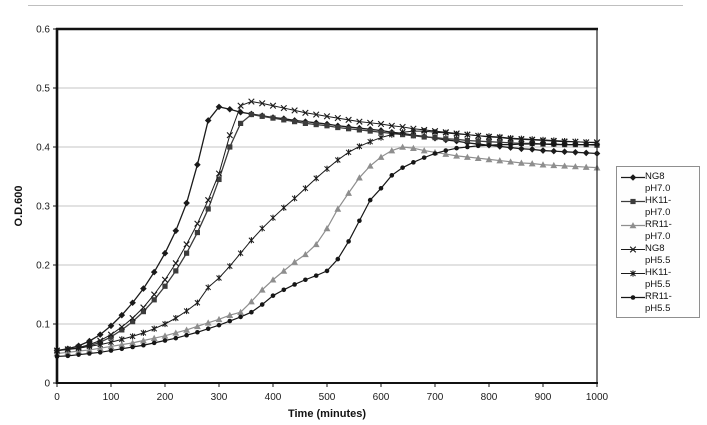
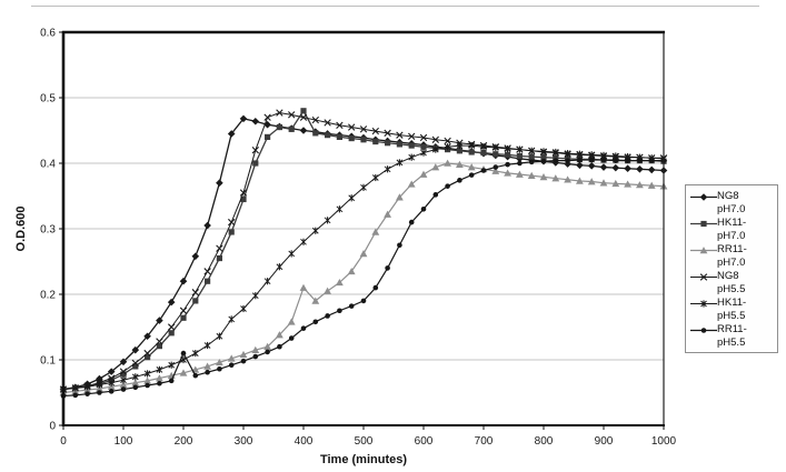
RR11-pH5.5/200: 0.07 -> 0.11
HK11-pH7.0/400: 0.45 -> 0.48
RR11-pH7.0/400: 0.17 -> 0.21
